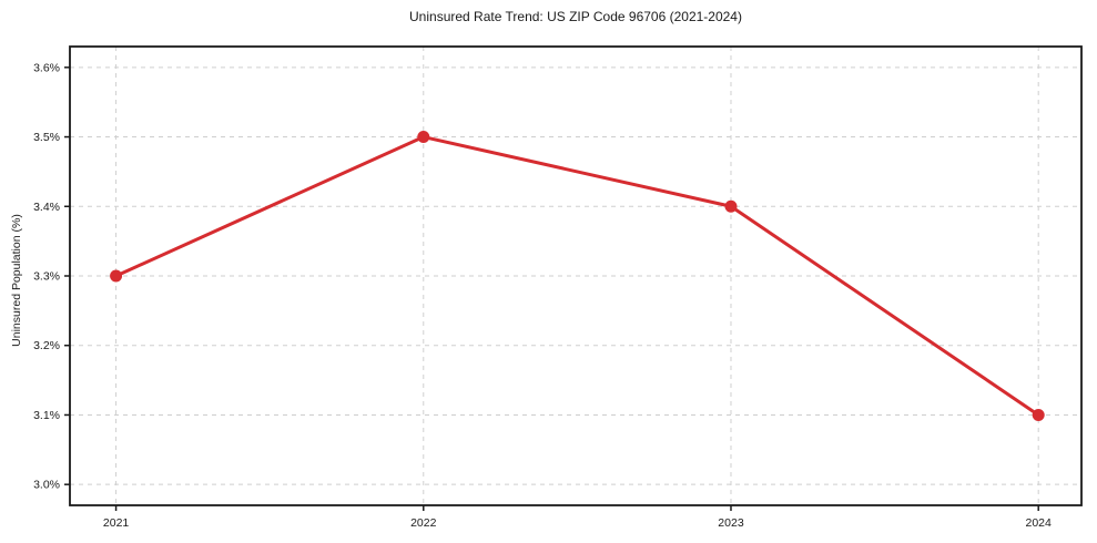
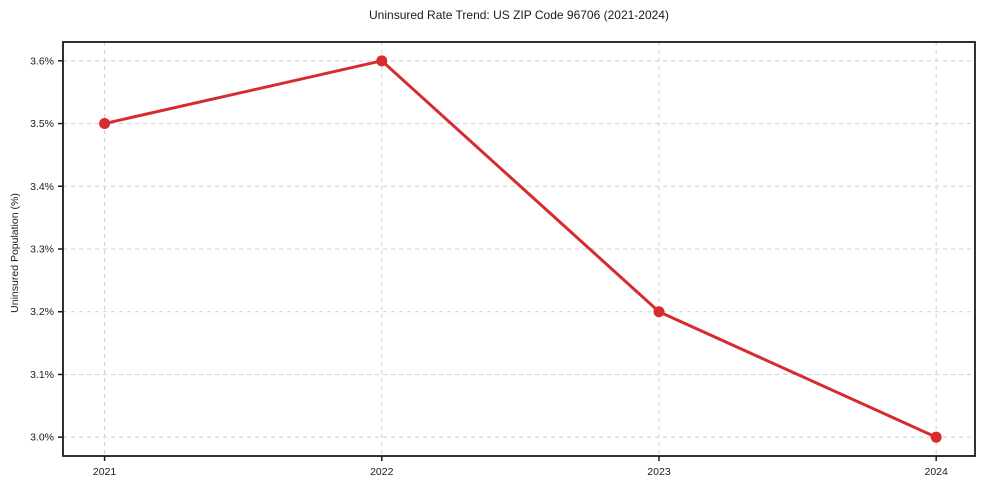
2021: 3.3% -> 3.5%
2022: 3.5% -> 3.6%
2023: 3.4% -> 3.2%
2024: 3.1% -> 3.0%
